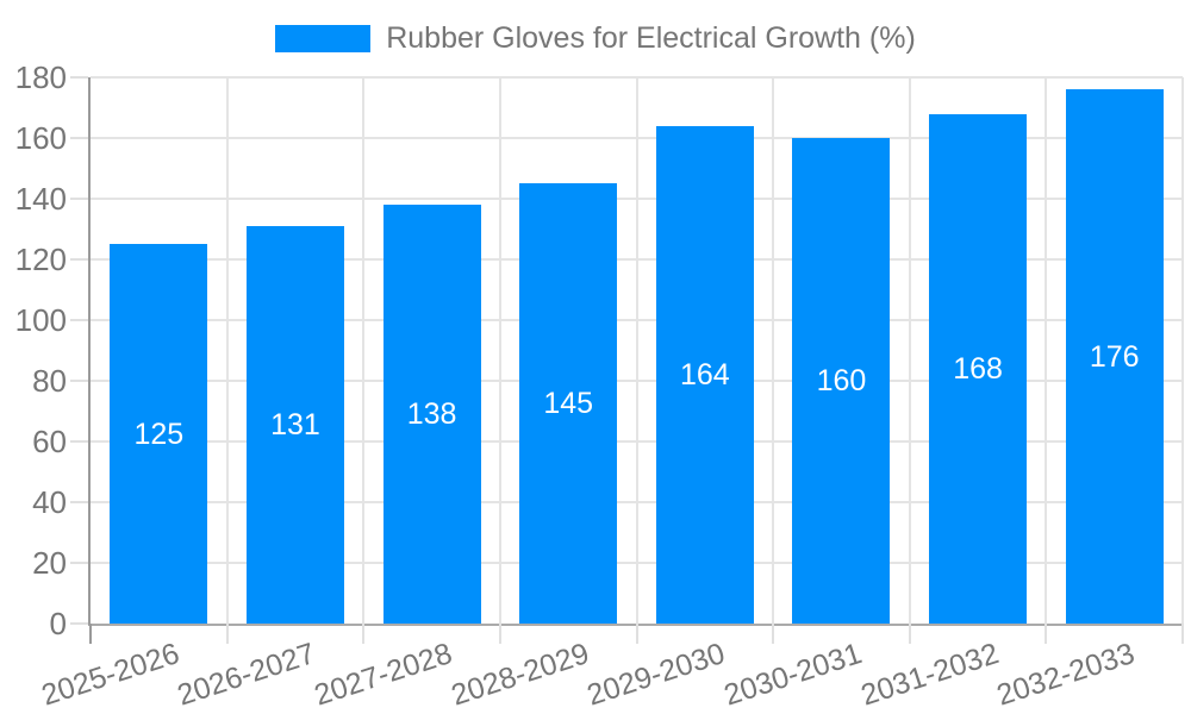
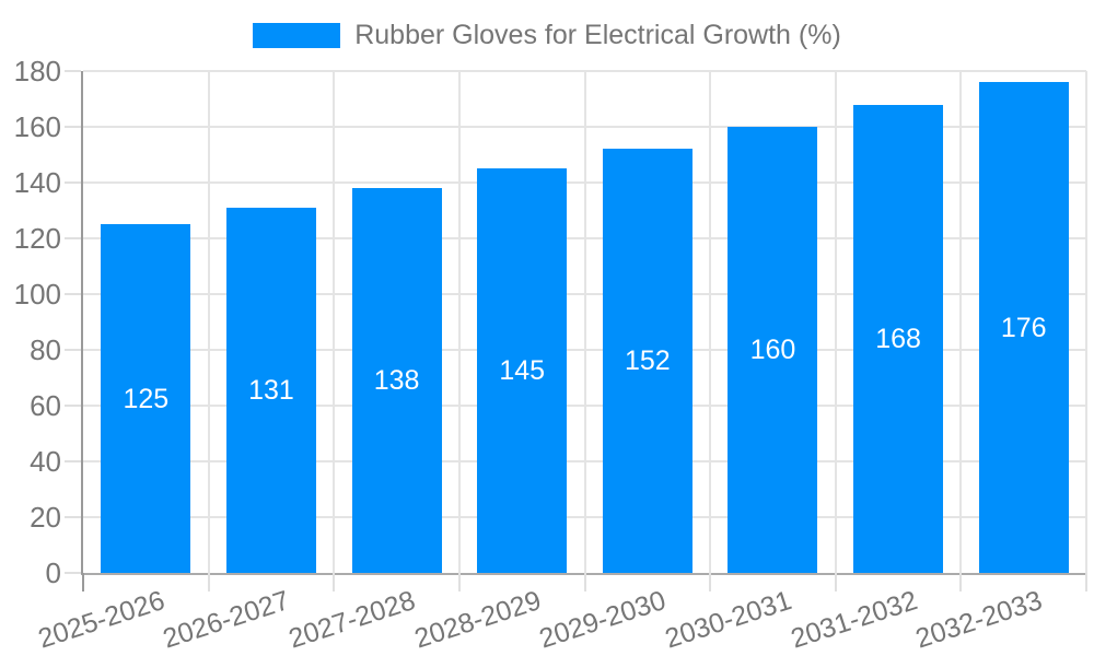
2029-2030: 164 -> 152
